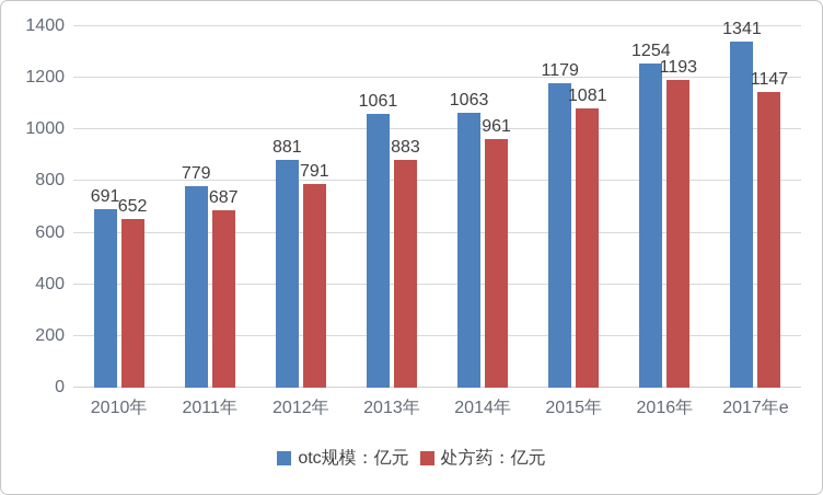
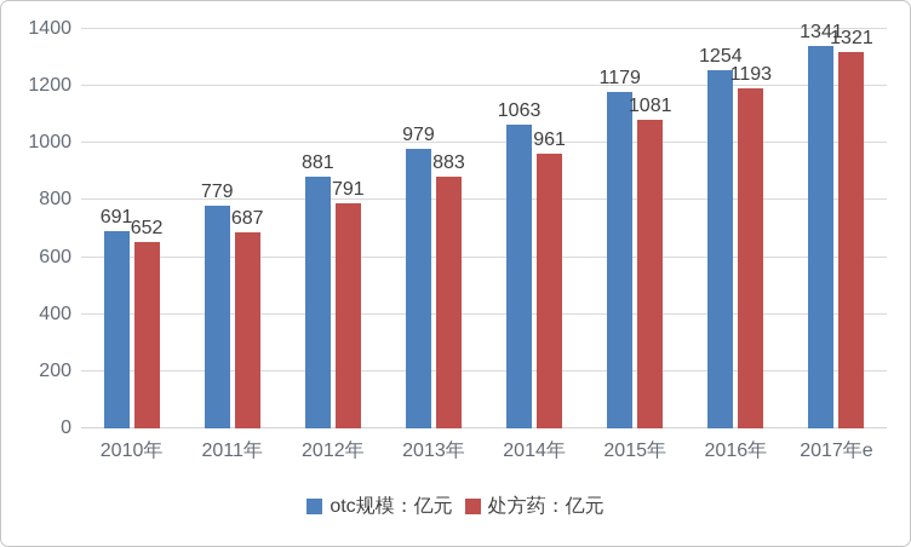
otc规模：亿元/2013年: 1061 -> 979
处方药：亿元/2017年e: 1147 -> 1321
